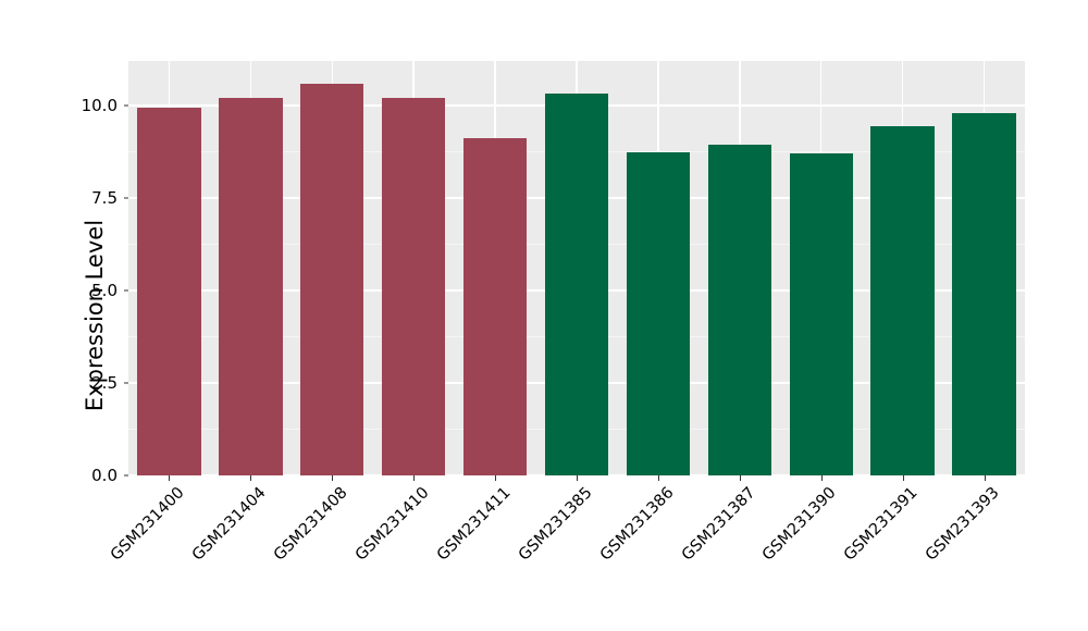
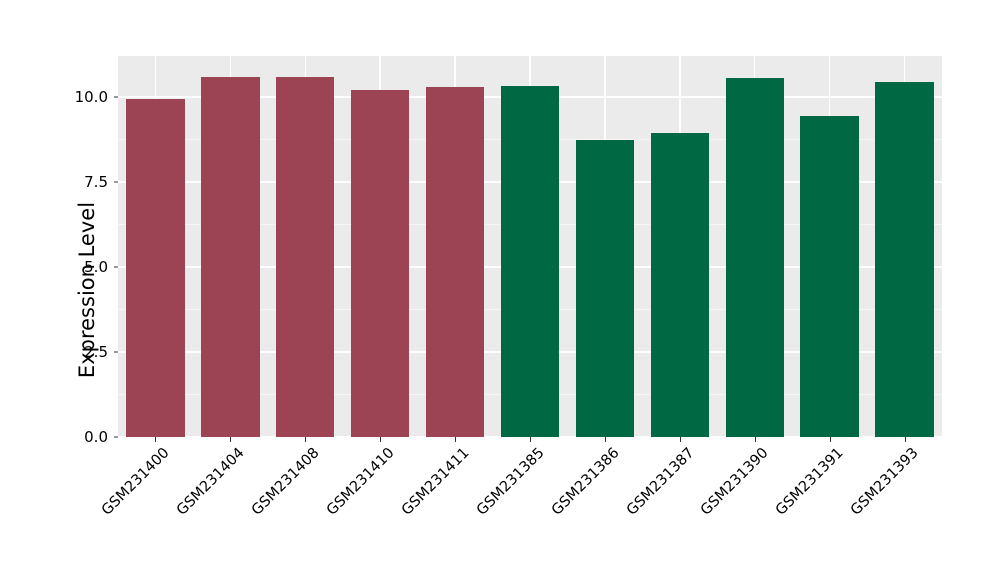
GSM231404: 10.2 -> 10.6
GSM231411: 9.1 -> 10.3
GSM231390: 8.7 -> 10.6
GSM231393: 9.8 -> 10.4
